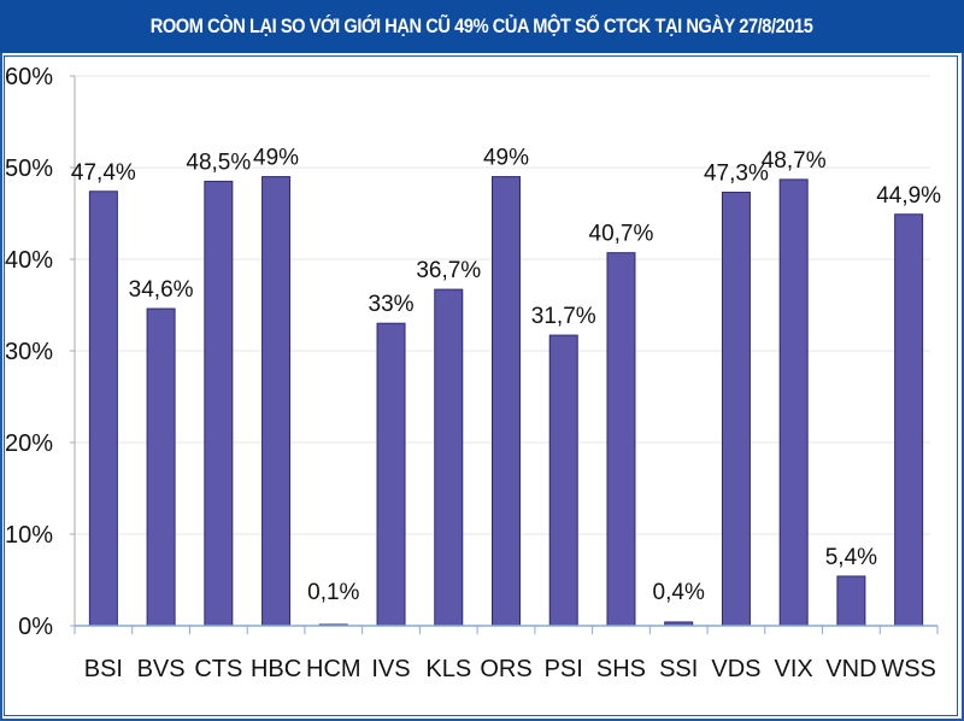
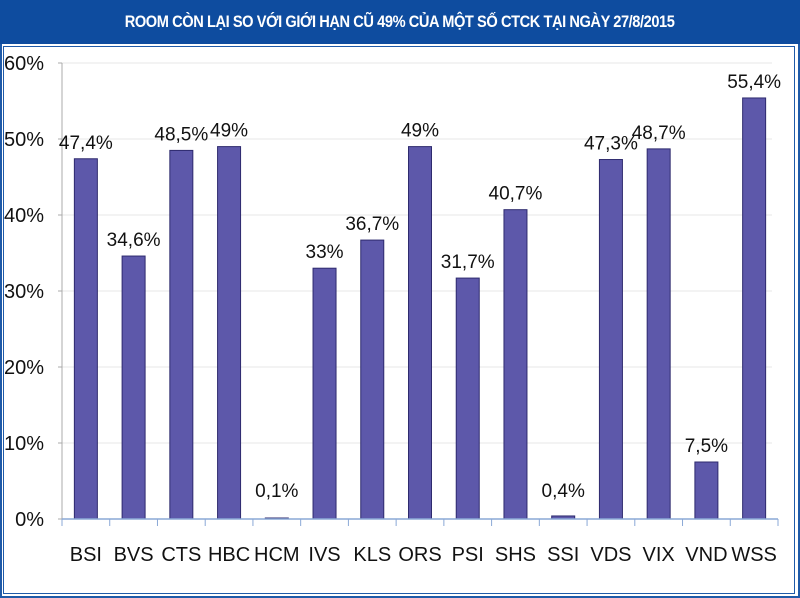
VND: 5,4% -> 7,5%
WSS: 44,9% -> 55,4%
